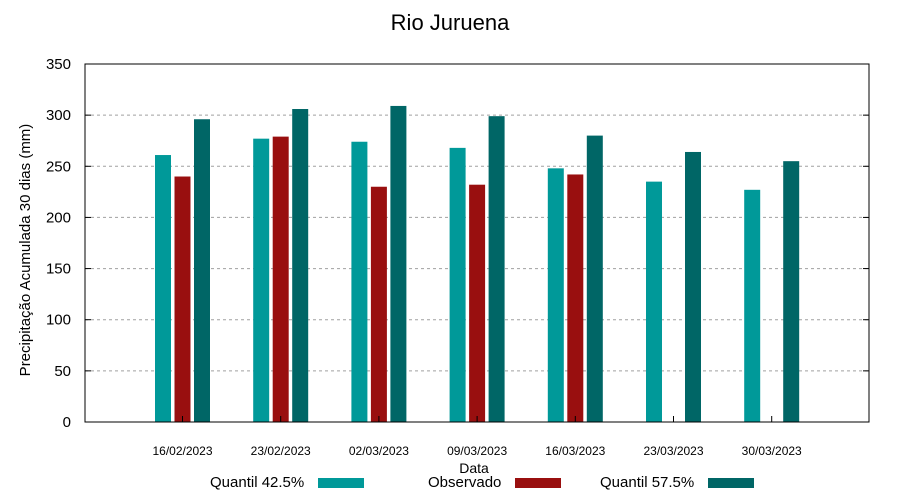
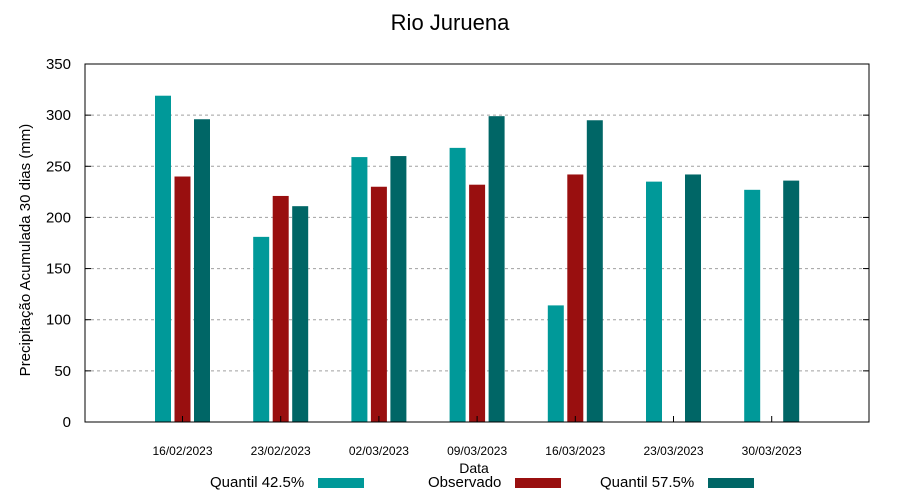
Quantil 42.5%/16/02/2023: 261 -> 319
Quantil 42.5%/23/02/2023: 277 -> 181
Observado/23/02/2023: 279 -> 221
Quantil 57.5%/23/02/2023: 306 -> 211
Quantil 42.5%/02/03/2023: 274 -> 259
Quantil 57.5%/02/03/2023: 309 -> 260
Quantil 42.5%/16/03/2023: 248 -> 114
Quantil 57.5%/16/03/2023: 280 -> 295
Quantil 57.5%/23/03/2023: 264 -> 242
Quantil 57.5%/30/03/2023: 255 -> 236
